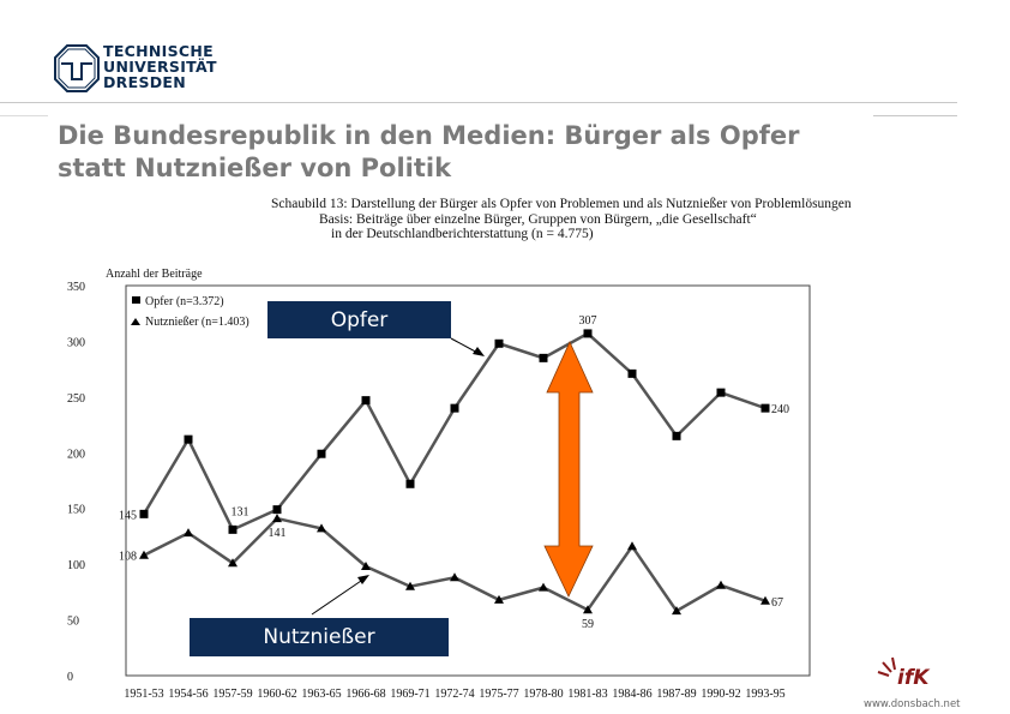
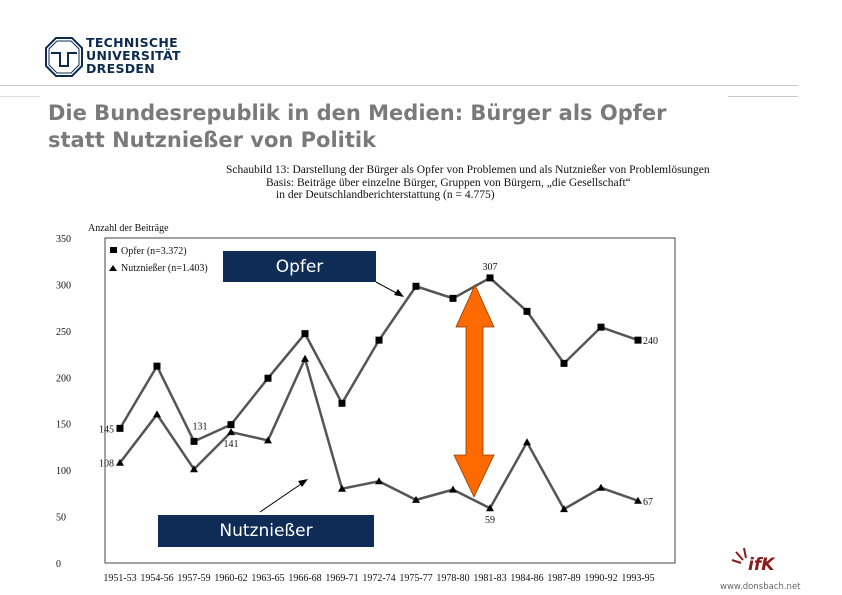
Nutznießer (n=1.403)/1954-56: 130 -> 160
Nutznießer (n=1.403)/1966-68: 100 -> 220
Nutznießer (n=1.403)/1984-86: 120 -> 130
